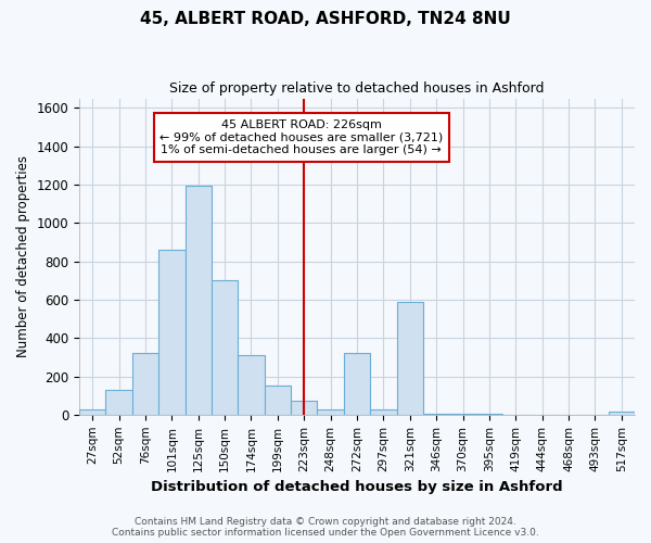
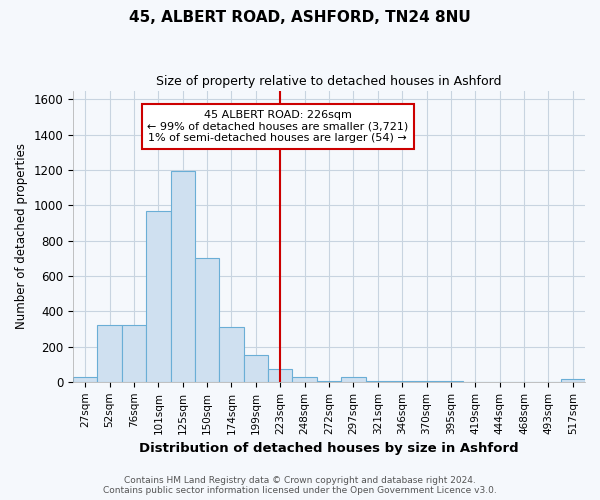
52sqm: 130 -> 320
101sqm: 860 -> 970
272sqm: 320 -> 0
321sqm: 590 -> 0
